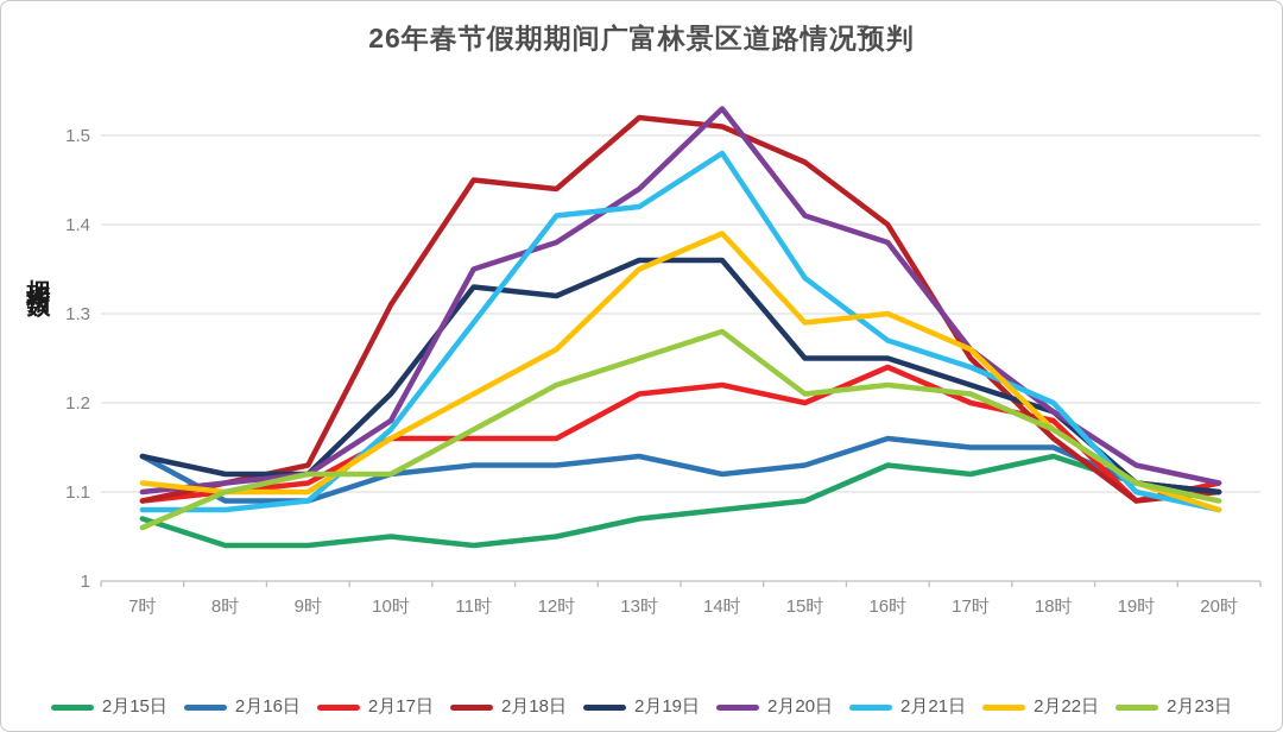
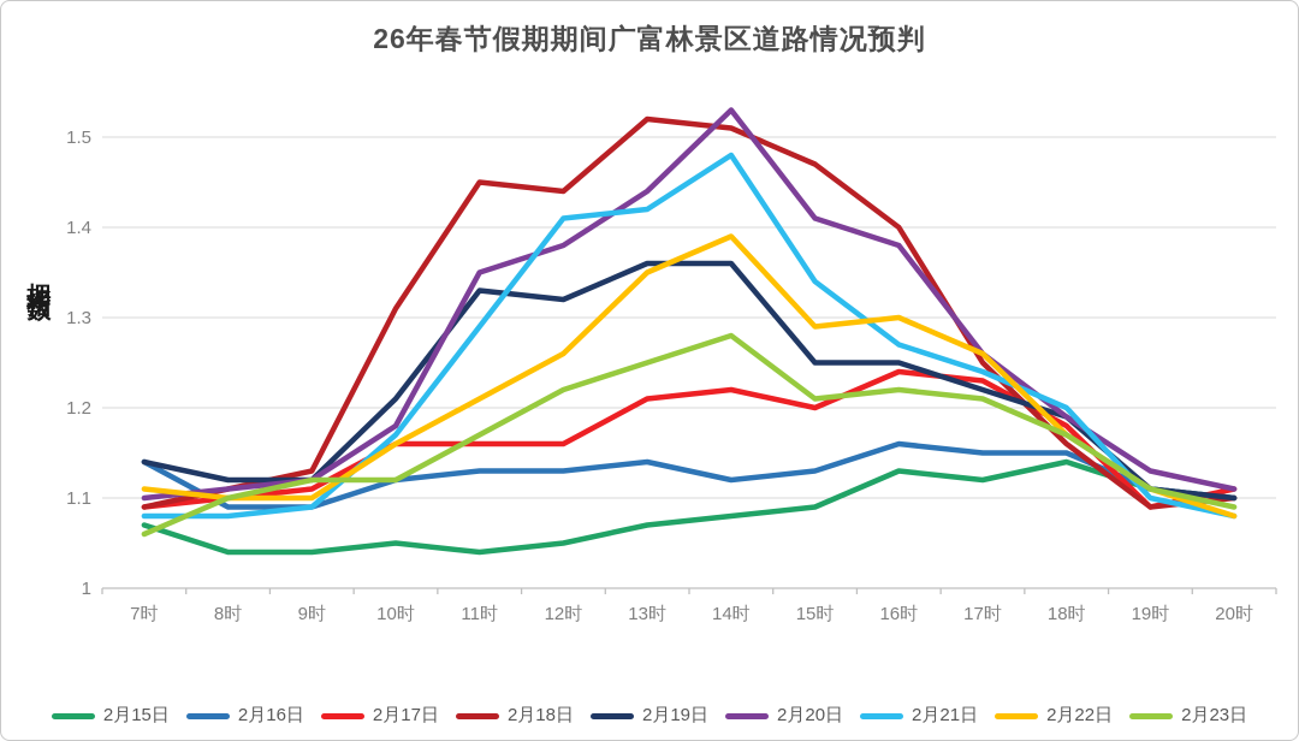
2月17日/17时: 1.20 -> 1.23
